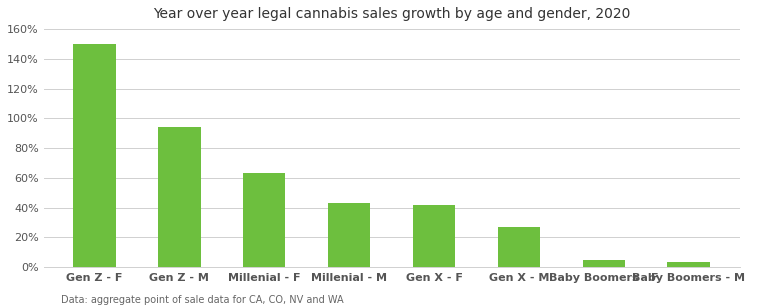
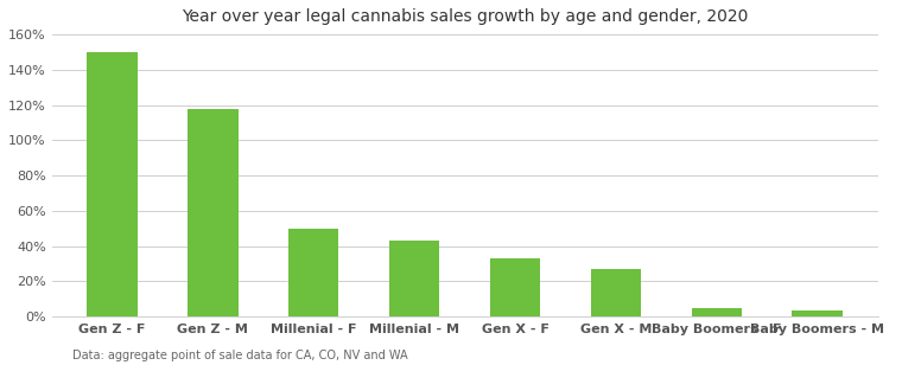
Gen Z - M: 94% -> 118%
Millenial - F: 63% -> 50%
Gen X - F: 42% -> 33%
